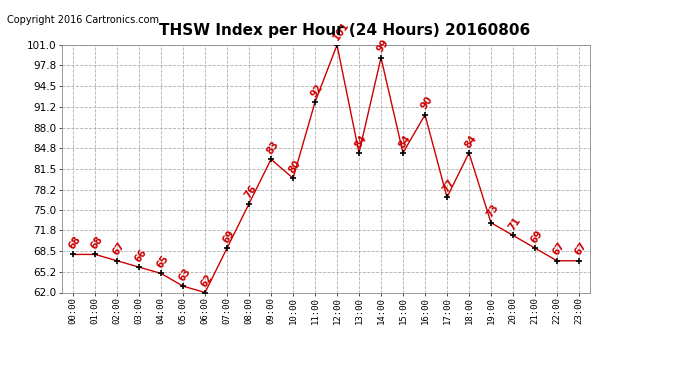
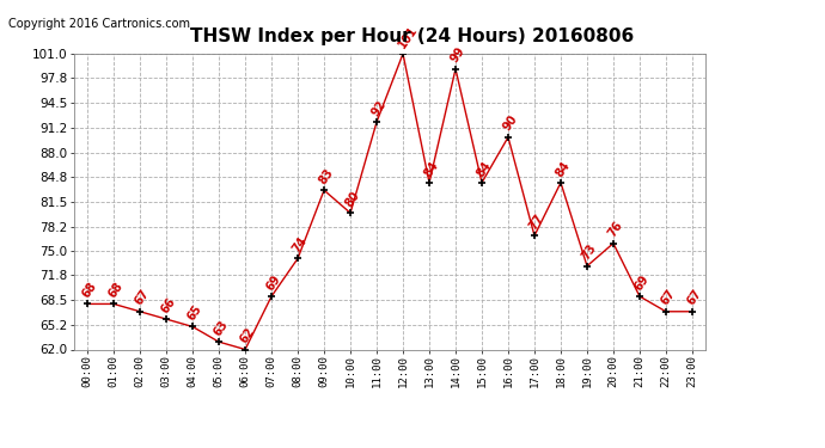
08:00: 76 -> 74
20:00: 71 -> 76
